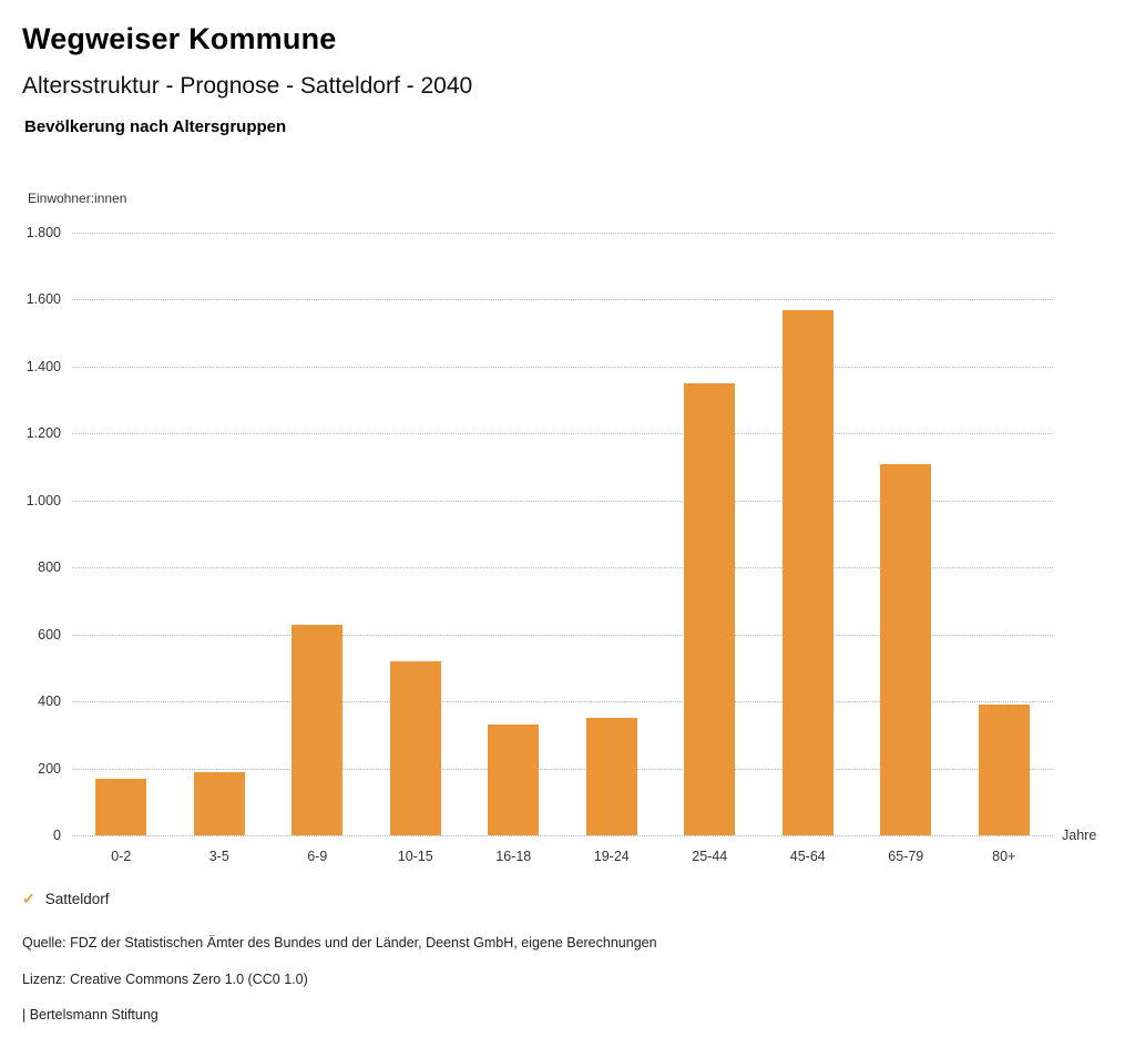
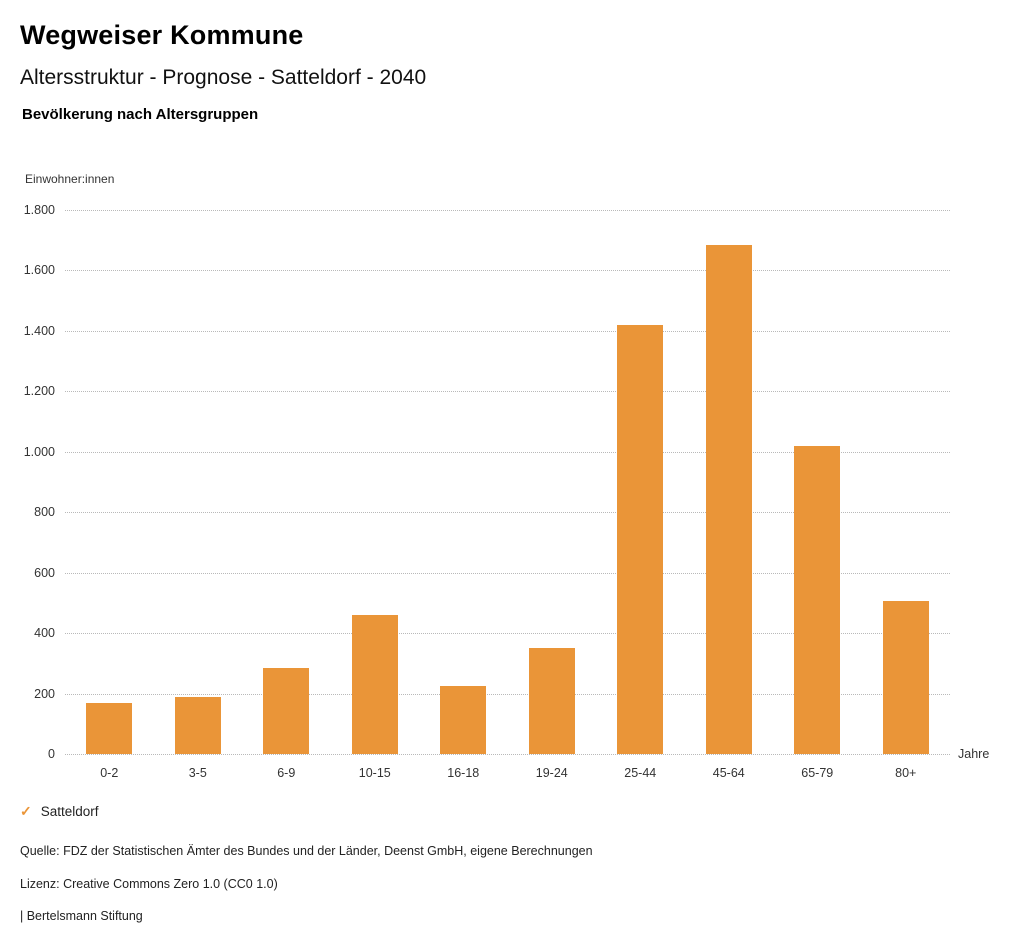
6-9: 630 -> 280
10-15: 520 -> 460
16-18: 330 -> 220
25-44: 1350 -> 1420
45-64: 1570 -> 1680
65-79: 1110 -> 1020
80+: 390 -> 500
